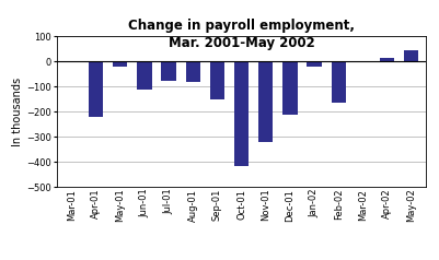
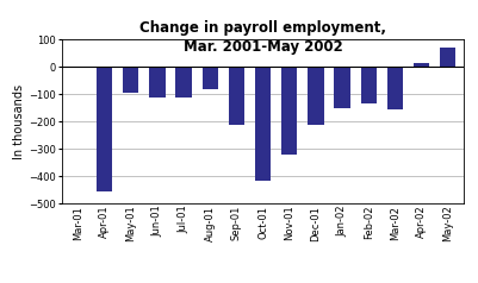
Apr-01: -220 -> -455
May-01: -20 -> -95
Jul-01: -75 -> -110
Sep-01: -150 -> -210
Jan-02: -20 -> -150
Feb-02: -165 -> -135
Mar-02: -5 -> -155
May-02: 45 -> 70
